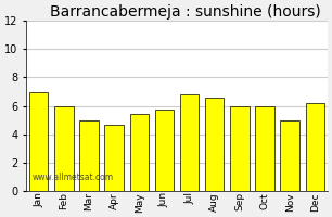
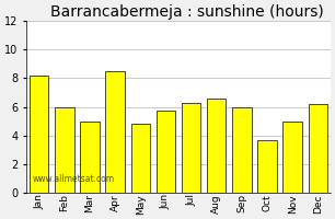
Jan: 7.0 -> 8.2
Apr: 4.7 -> 8.5
May: 5.4 -> 4.8
Jul: 6.8 -> 6.3
Oct: 6.0 -> 3.7
